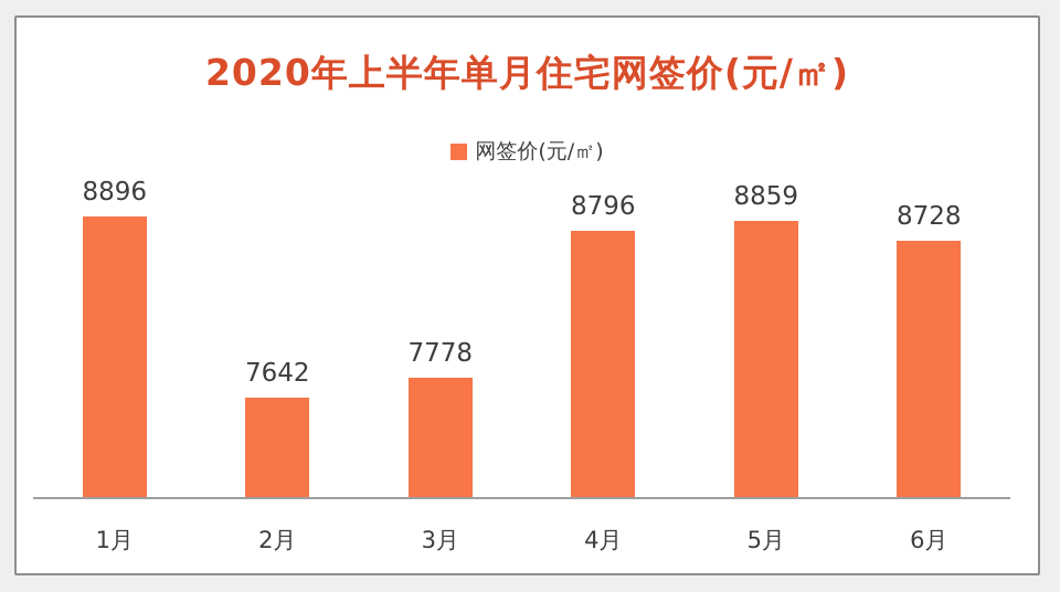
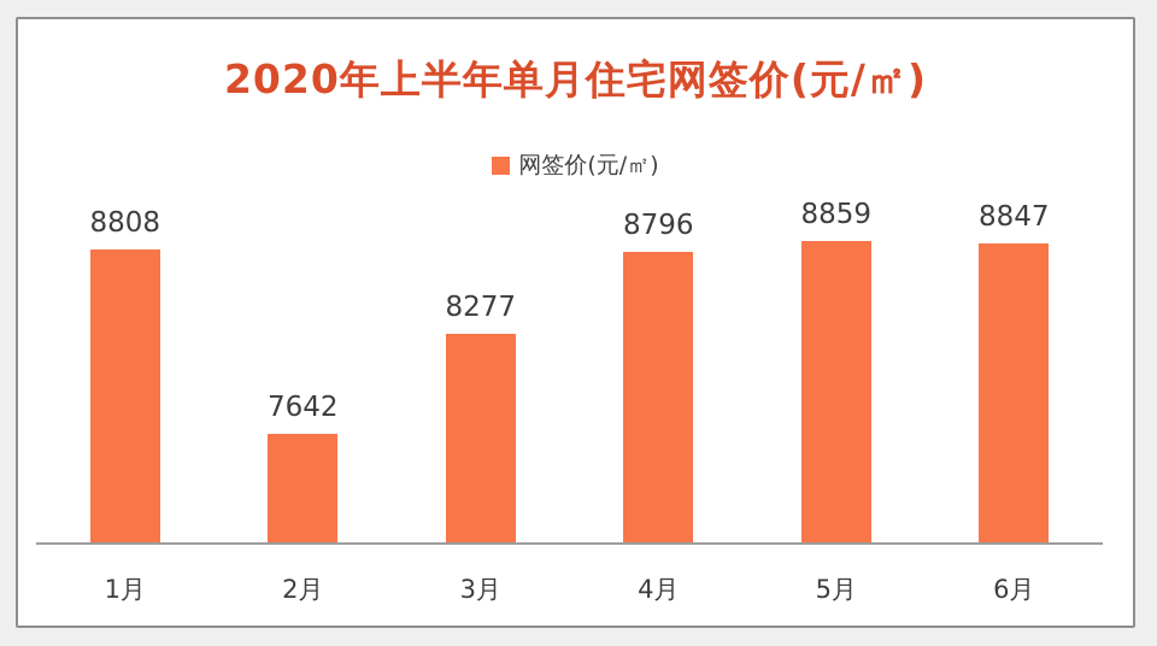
1月: 8896 -> 8808
3月: 7778 -> 8277
6月: 8728 -> 8847
